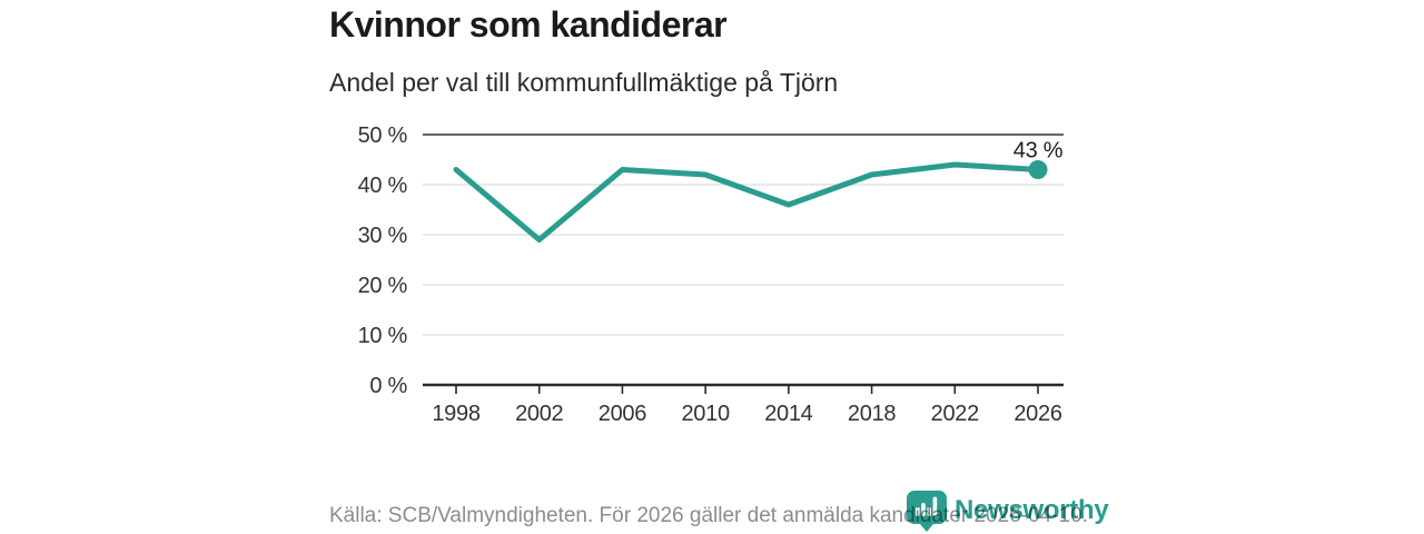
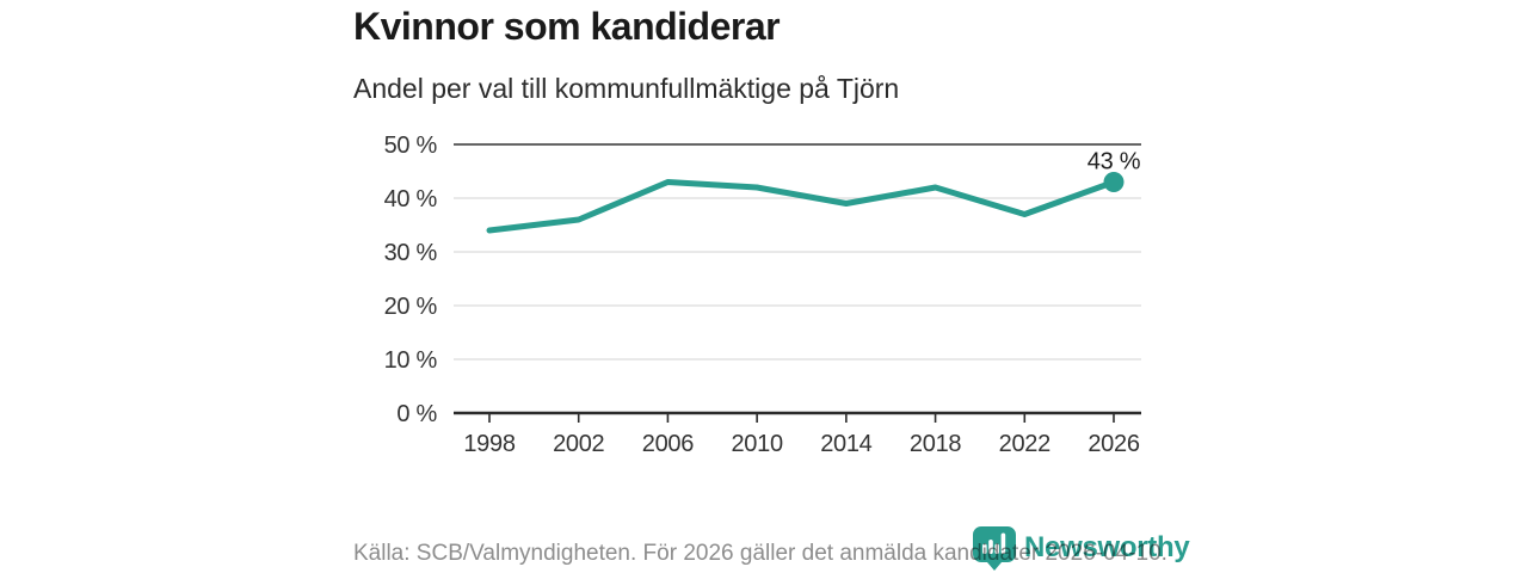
1998: 43% -> 34%
2002: 29% -> 36%
2014: 36% -> 39%
2022: 44% -> 37%
